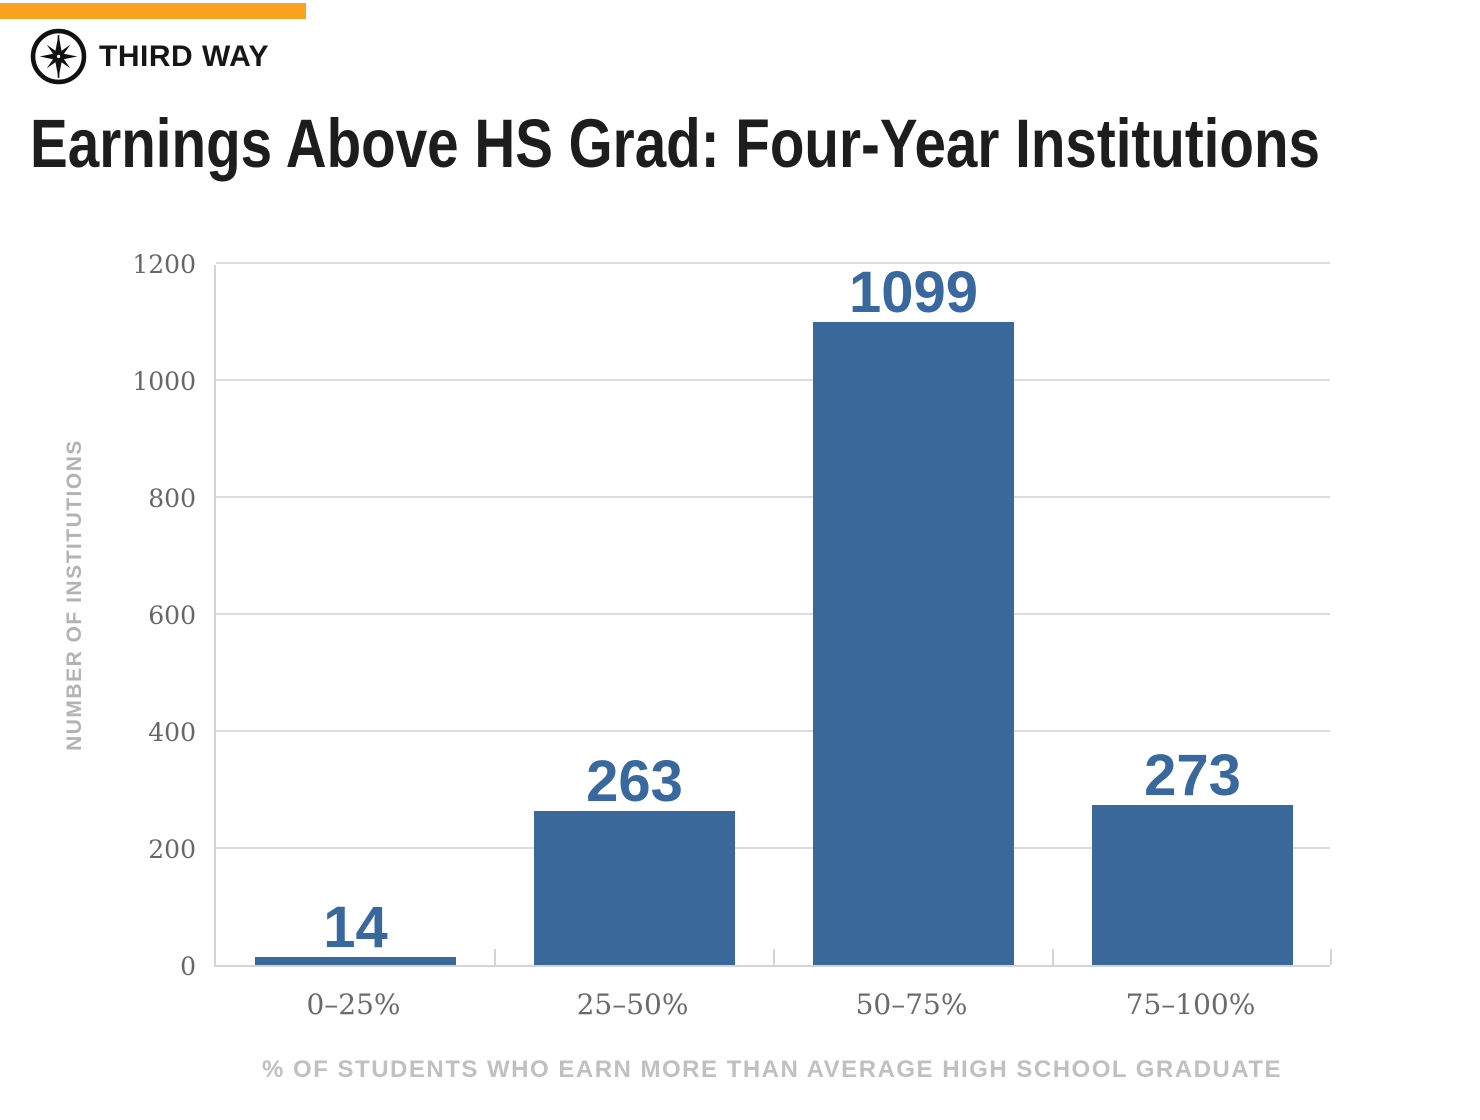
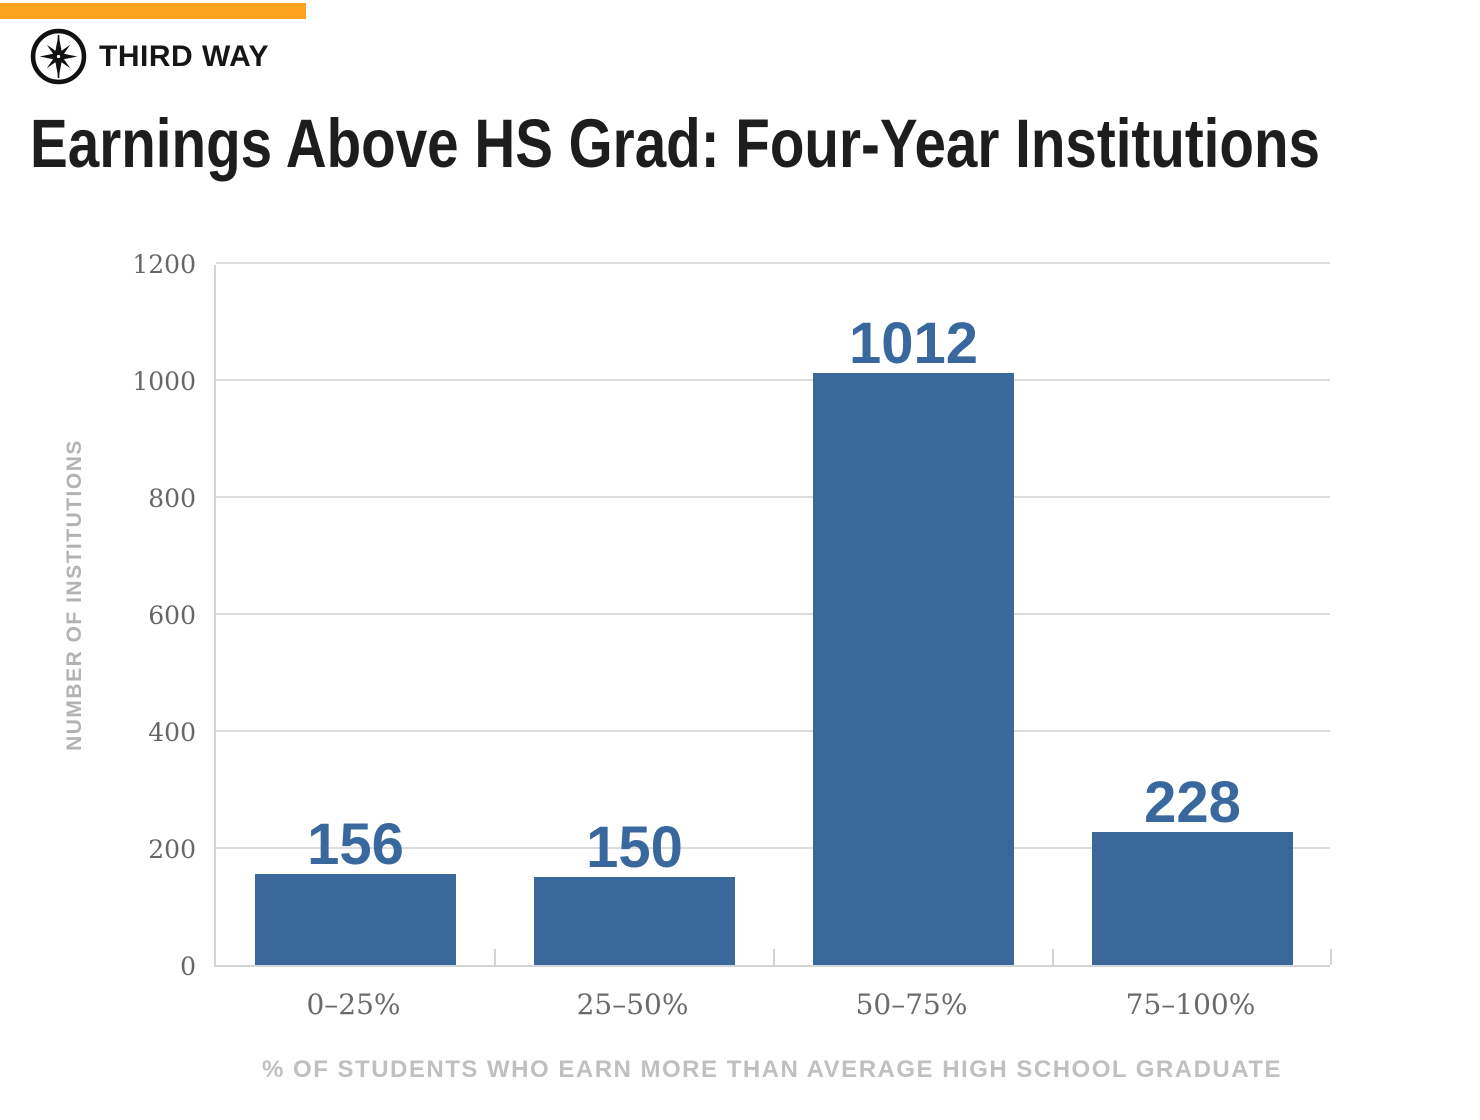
0–25%: 14 -> 156
25–50%: 263 -> 150
50–75%: 1099 -> 1012
75–100%: 273 -> 228
